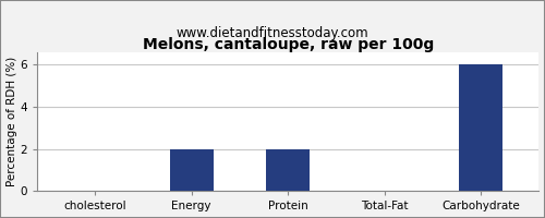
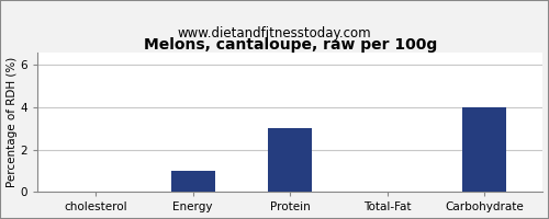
Energy: 2 -> 1
Protein: 2 -> 3
Carbohydrate: 6 -> 4
